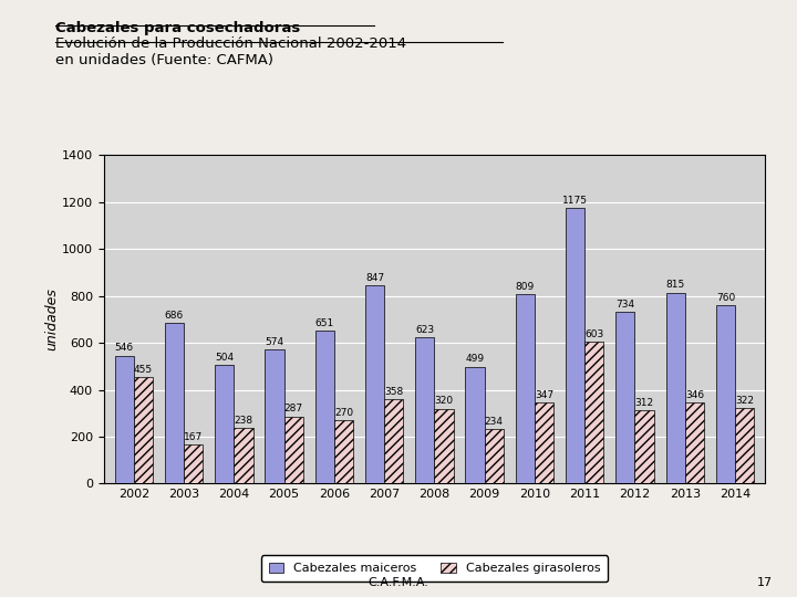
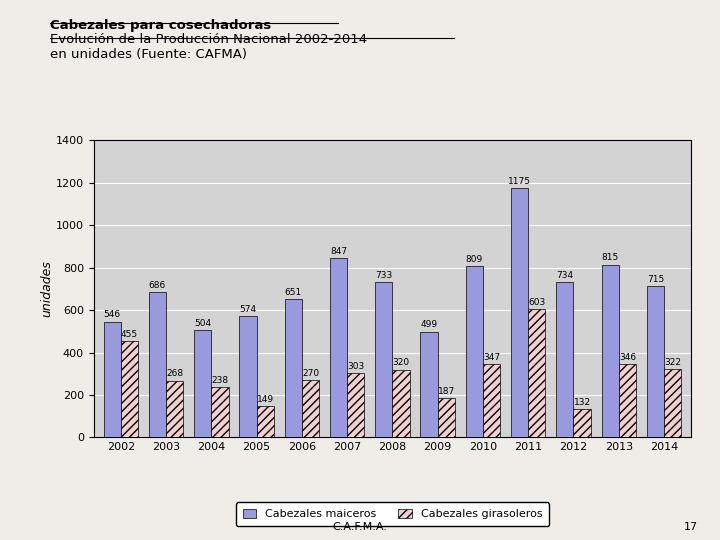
Cabezales girasoleros/2003: 167 -> 268
Cabezales girasoleros/2005: 287 -> 149
Cabezales girasoleros/2007: 358 -> 303
Cabezales maiceros/2008: 623 -> 733
Cabezales girasoleros/2009: 234 -> 187
Cabezales girasoleros/2012: 312 -> 132
Cabezales maiceros/2014: 760 -> 715
